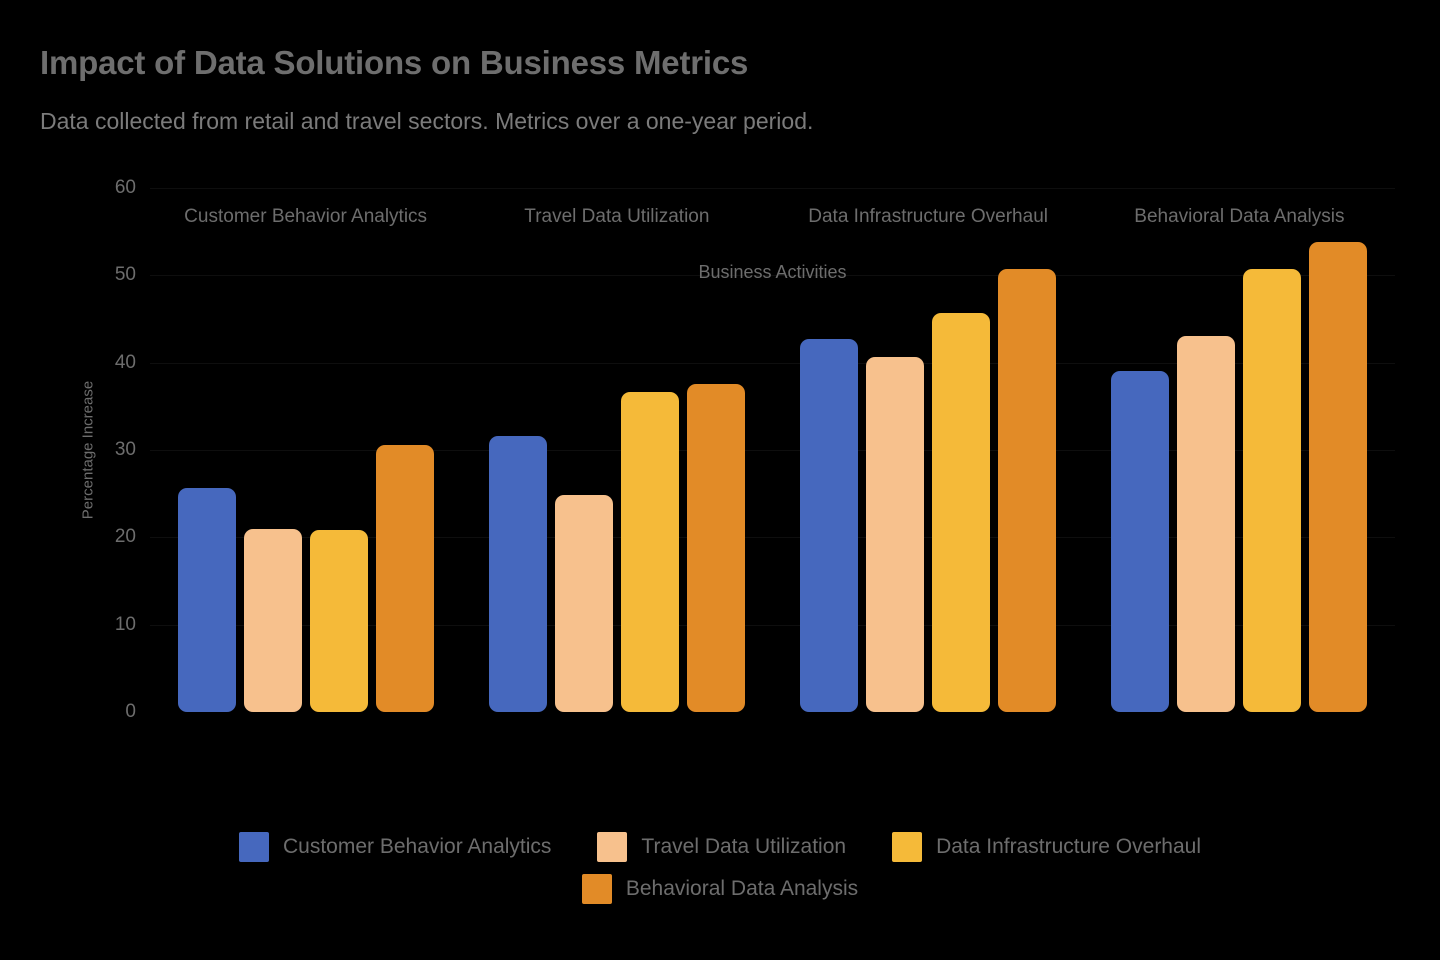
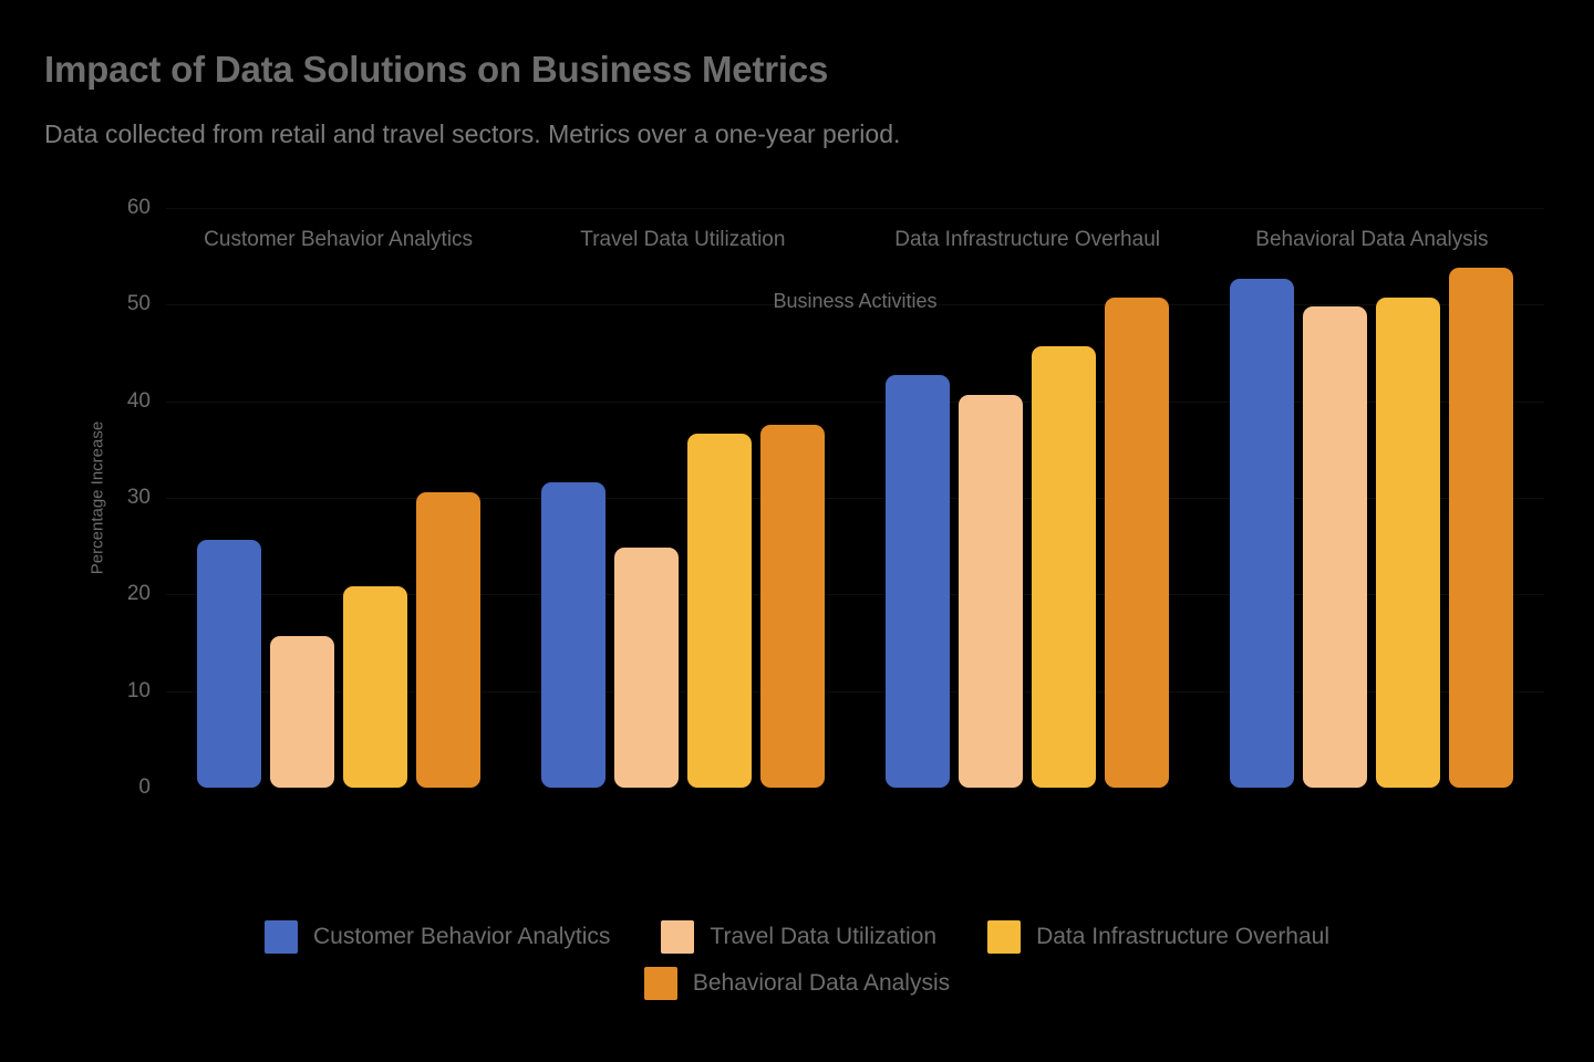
Travel Data Utilization/Customer Behavior Analytics: 21 -> 16
Customer Behavior Analytics/Behavioral Data Analysis: 39 -> 53
Travel Data Utilization/Behavioral Data Analysis: 43 -> 50
